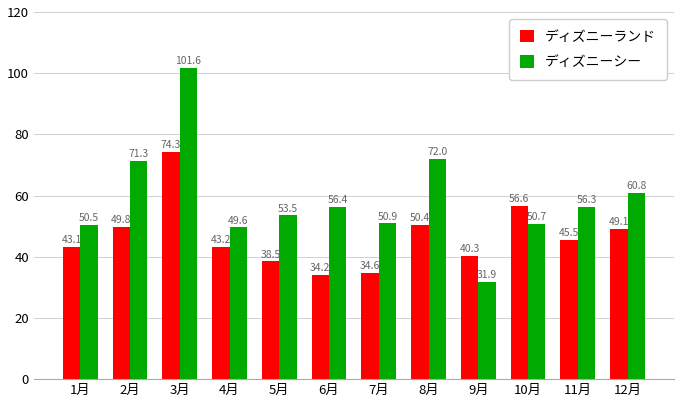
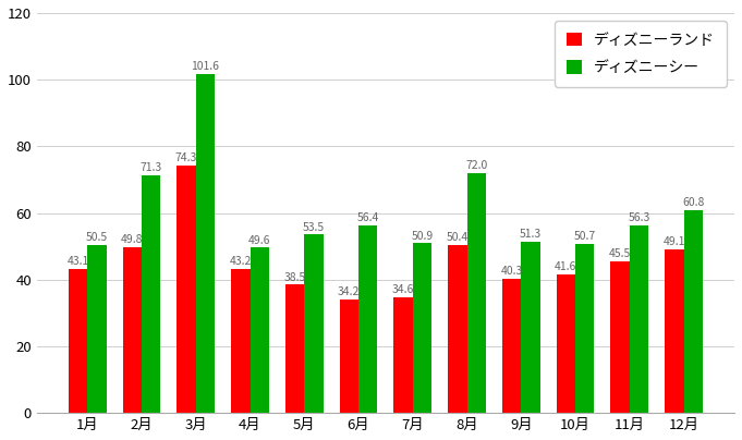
ディズニーシー/9月: 31.9 -> 51.3
ディズニーランド/10月: 56.6 -> 41.6
